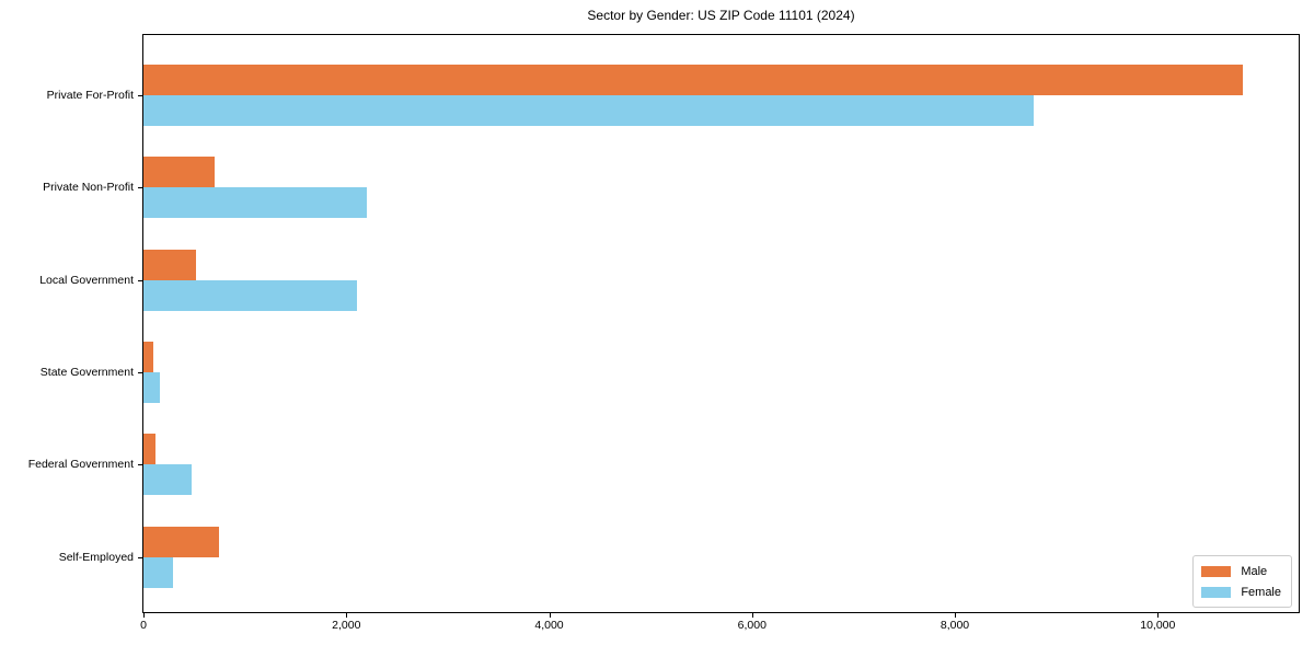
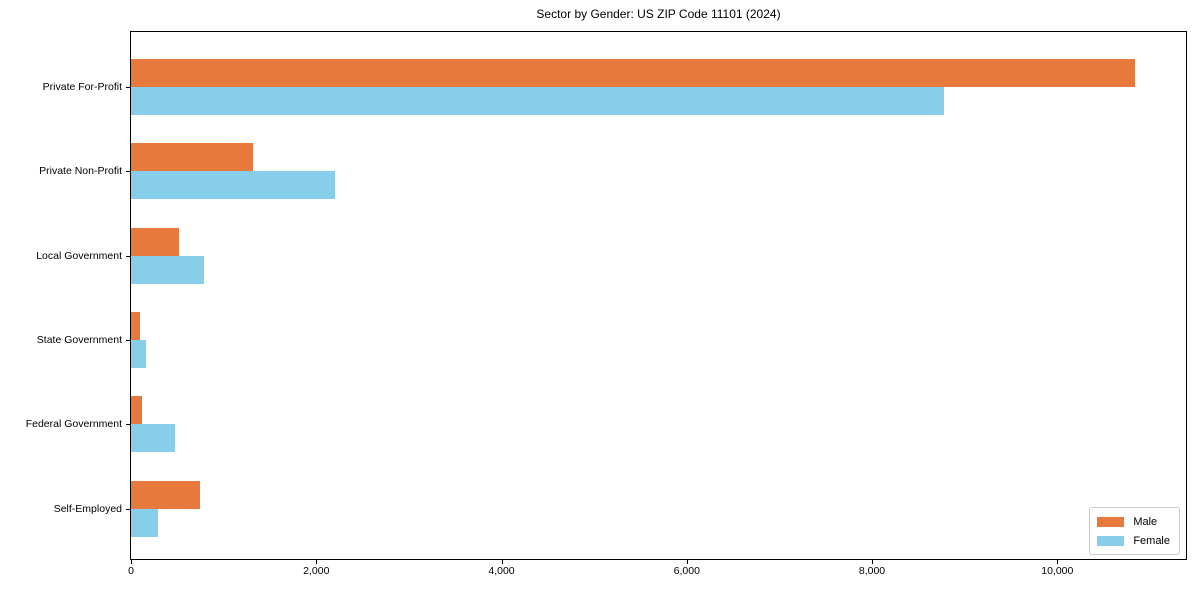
Male/Private Non-Profit: 700 -> 1300
Female/Local Government: 2100 -> 800
